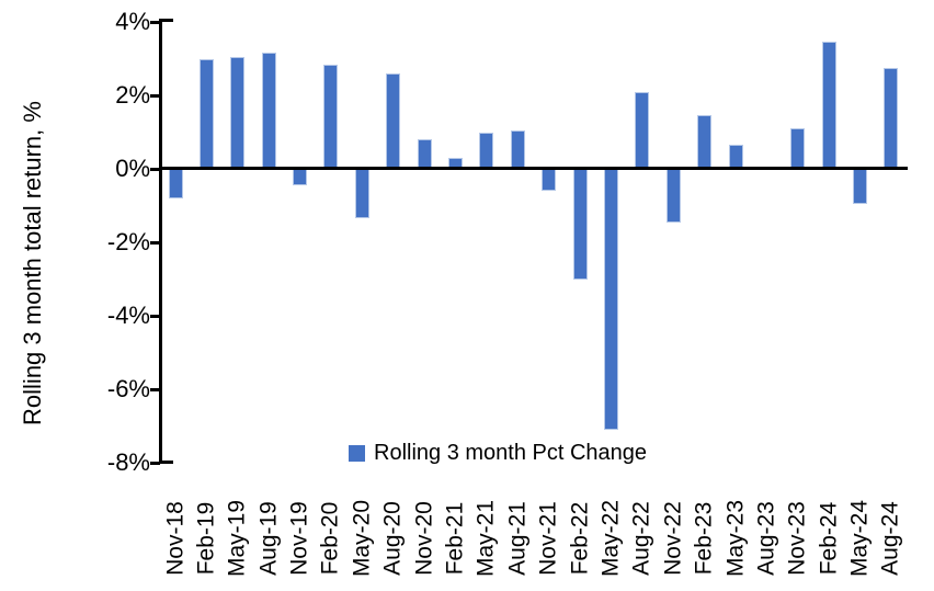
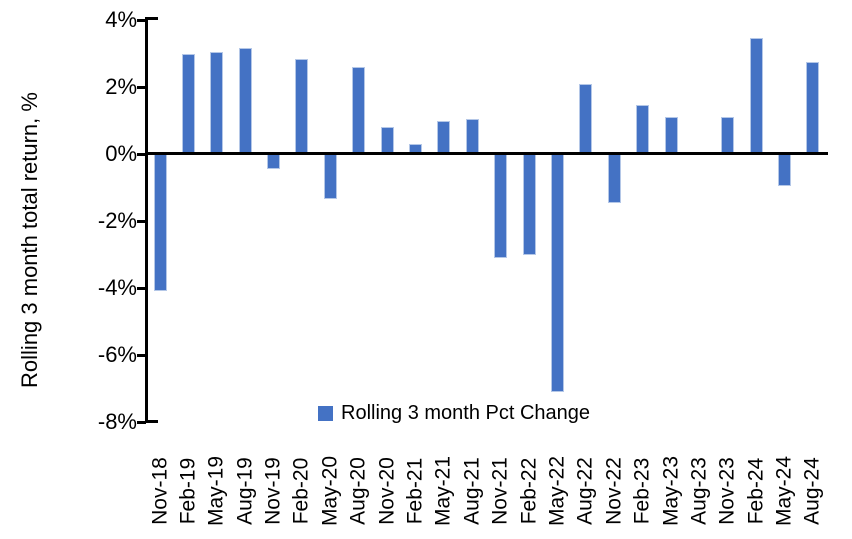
Nov-18: -0.8% -> -4.1%
Nov-21: -0.6% -> -3.1%
May-23: 0.7% -> 1.1%
